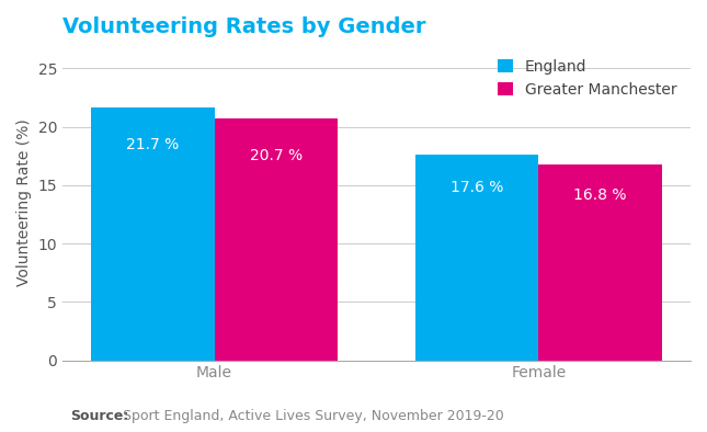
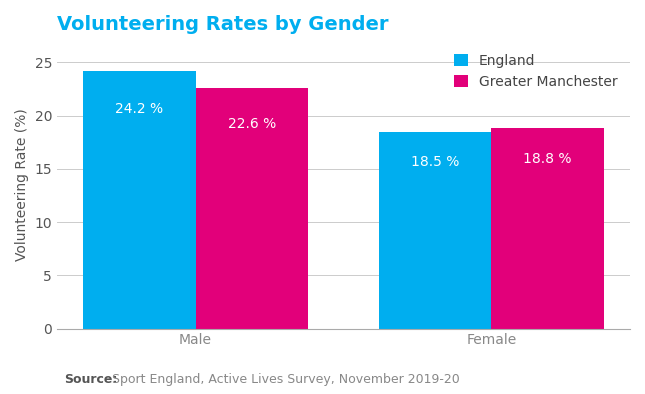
England/Male: 21.7 -> 24.2
Greater Manchester/Male: 20.7 -> 22.6
England/Female: 17.6 -> 18.5
Greater Manchester/Female: 16.8 -> 18.8
